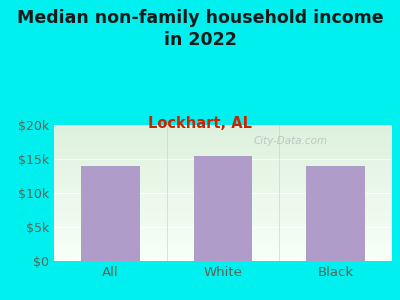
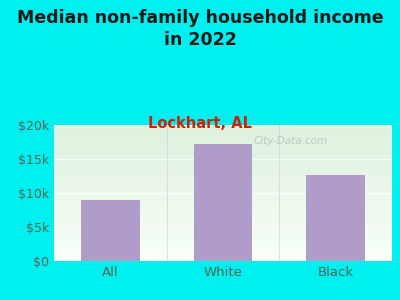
All: $13.9k -> $9.0k
White: $15.4k -> $17.2k
Black: $13.9k -> $12.6k
